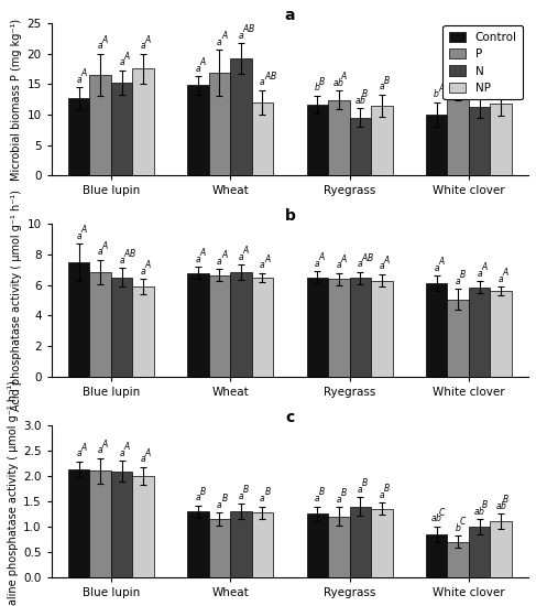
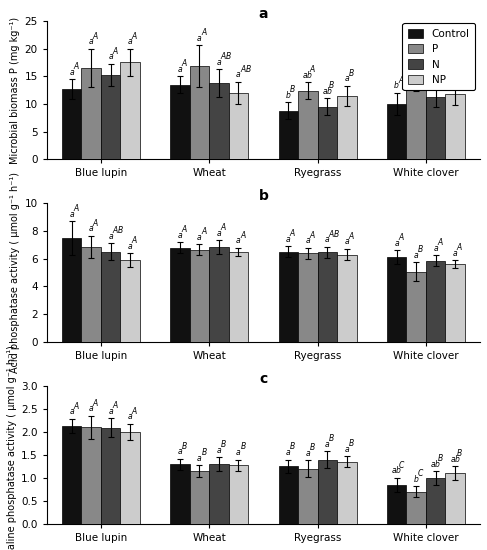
a/Control/Wheat: 14.8 -> 13.5
a/N/Wheat: 19.2 -> 13.8
a/Control/Ryegrass: 11.6 -> 8.8
